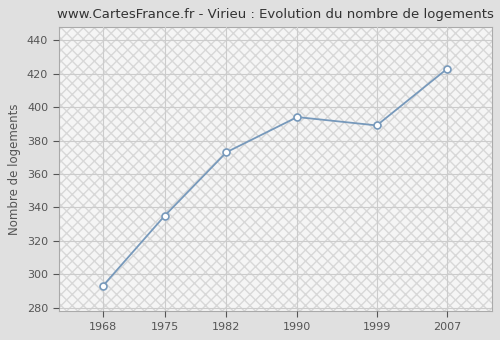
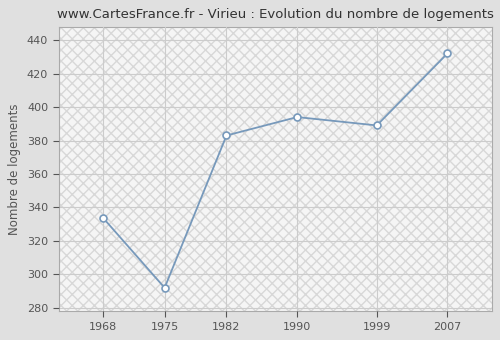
1968: 293 -> 334
1975: 335 -> 292
1982: 373 -> 383
2007: 423 -> 432
